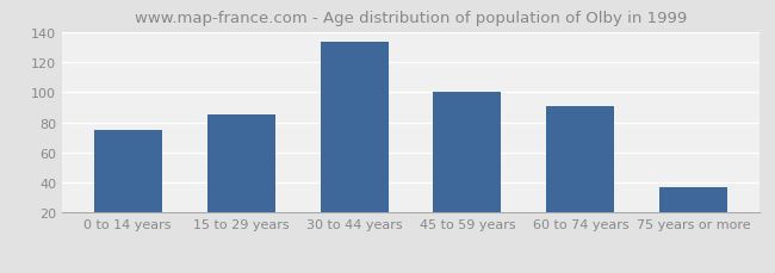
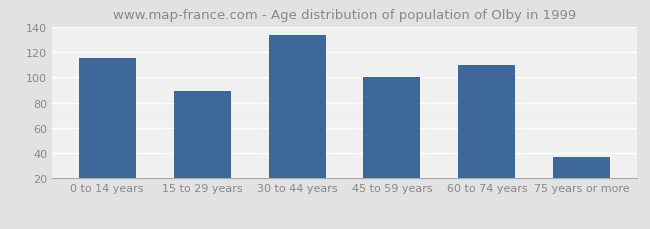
0 to 14 years: 75 -> 115
15 to 29 years: 85 -> 89
60 to 74 years: 91 -> 110
